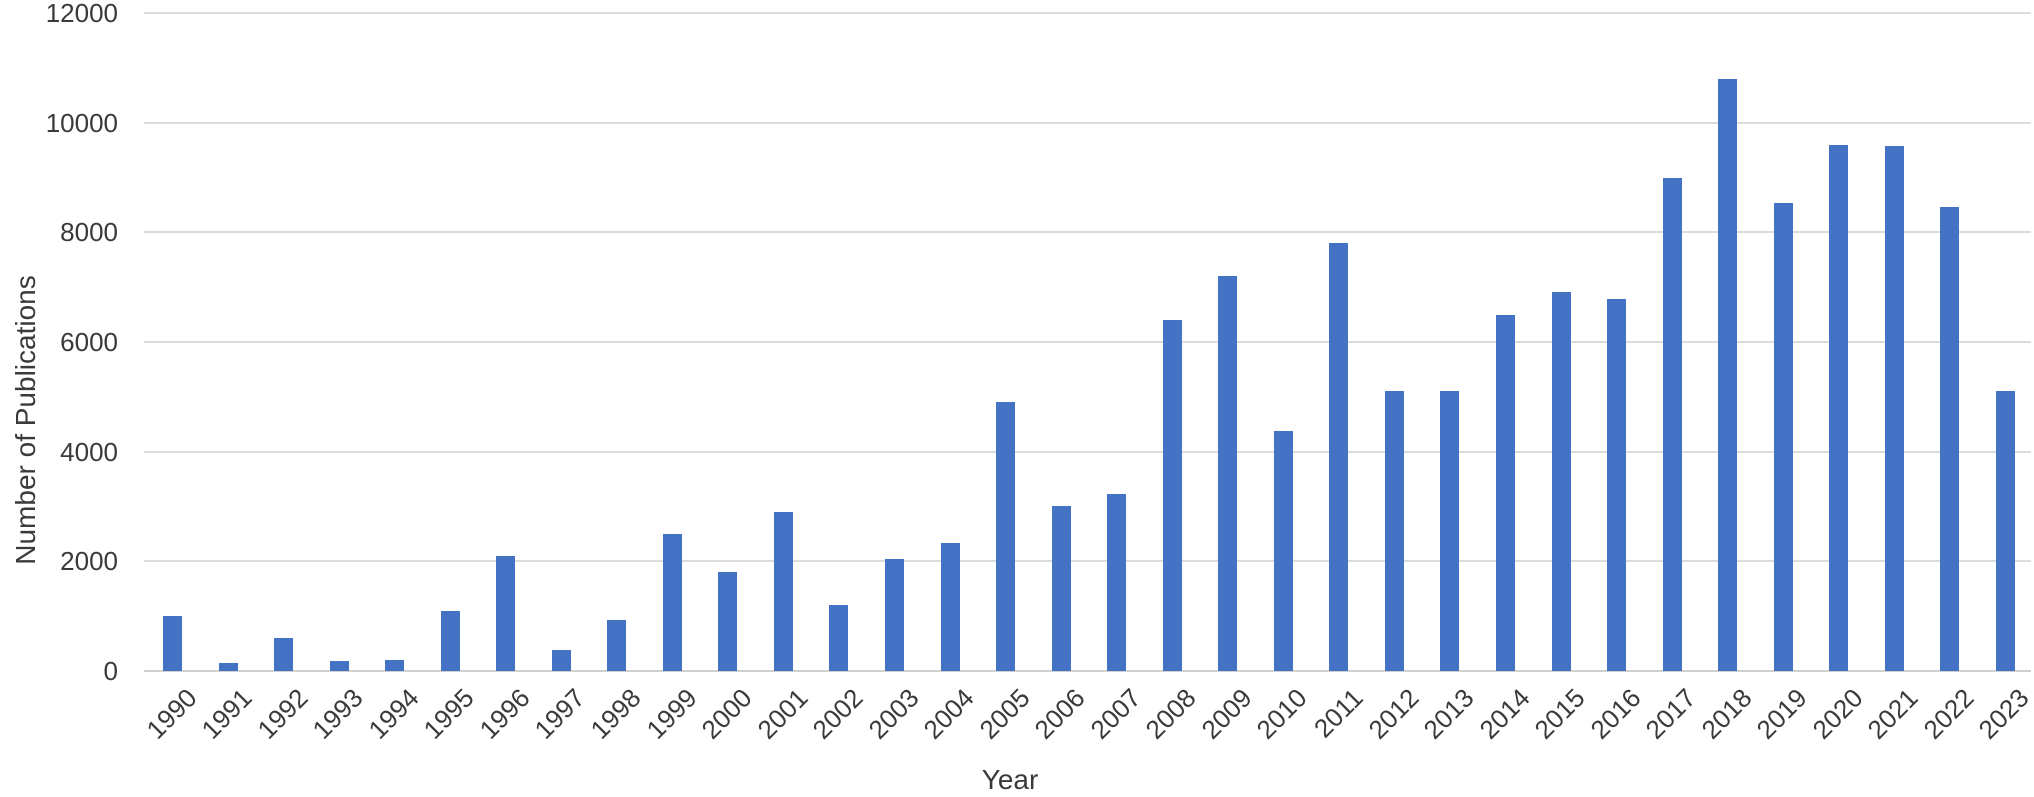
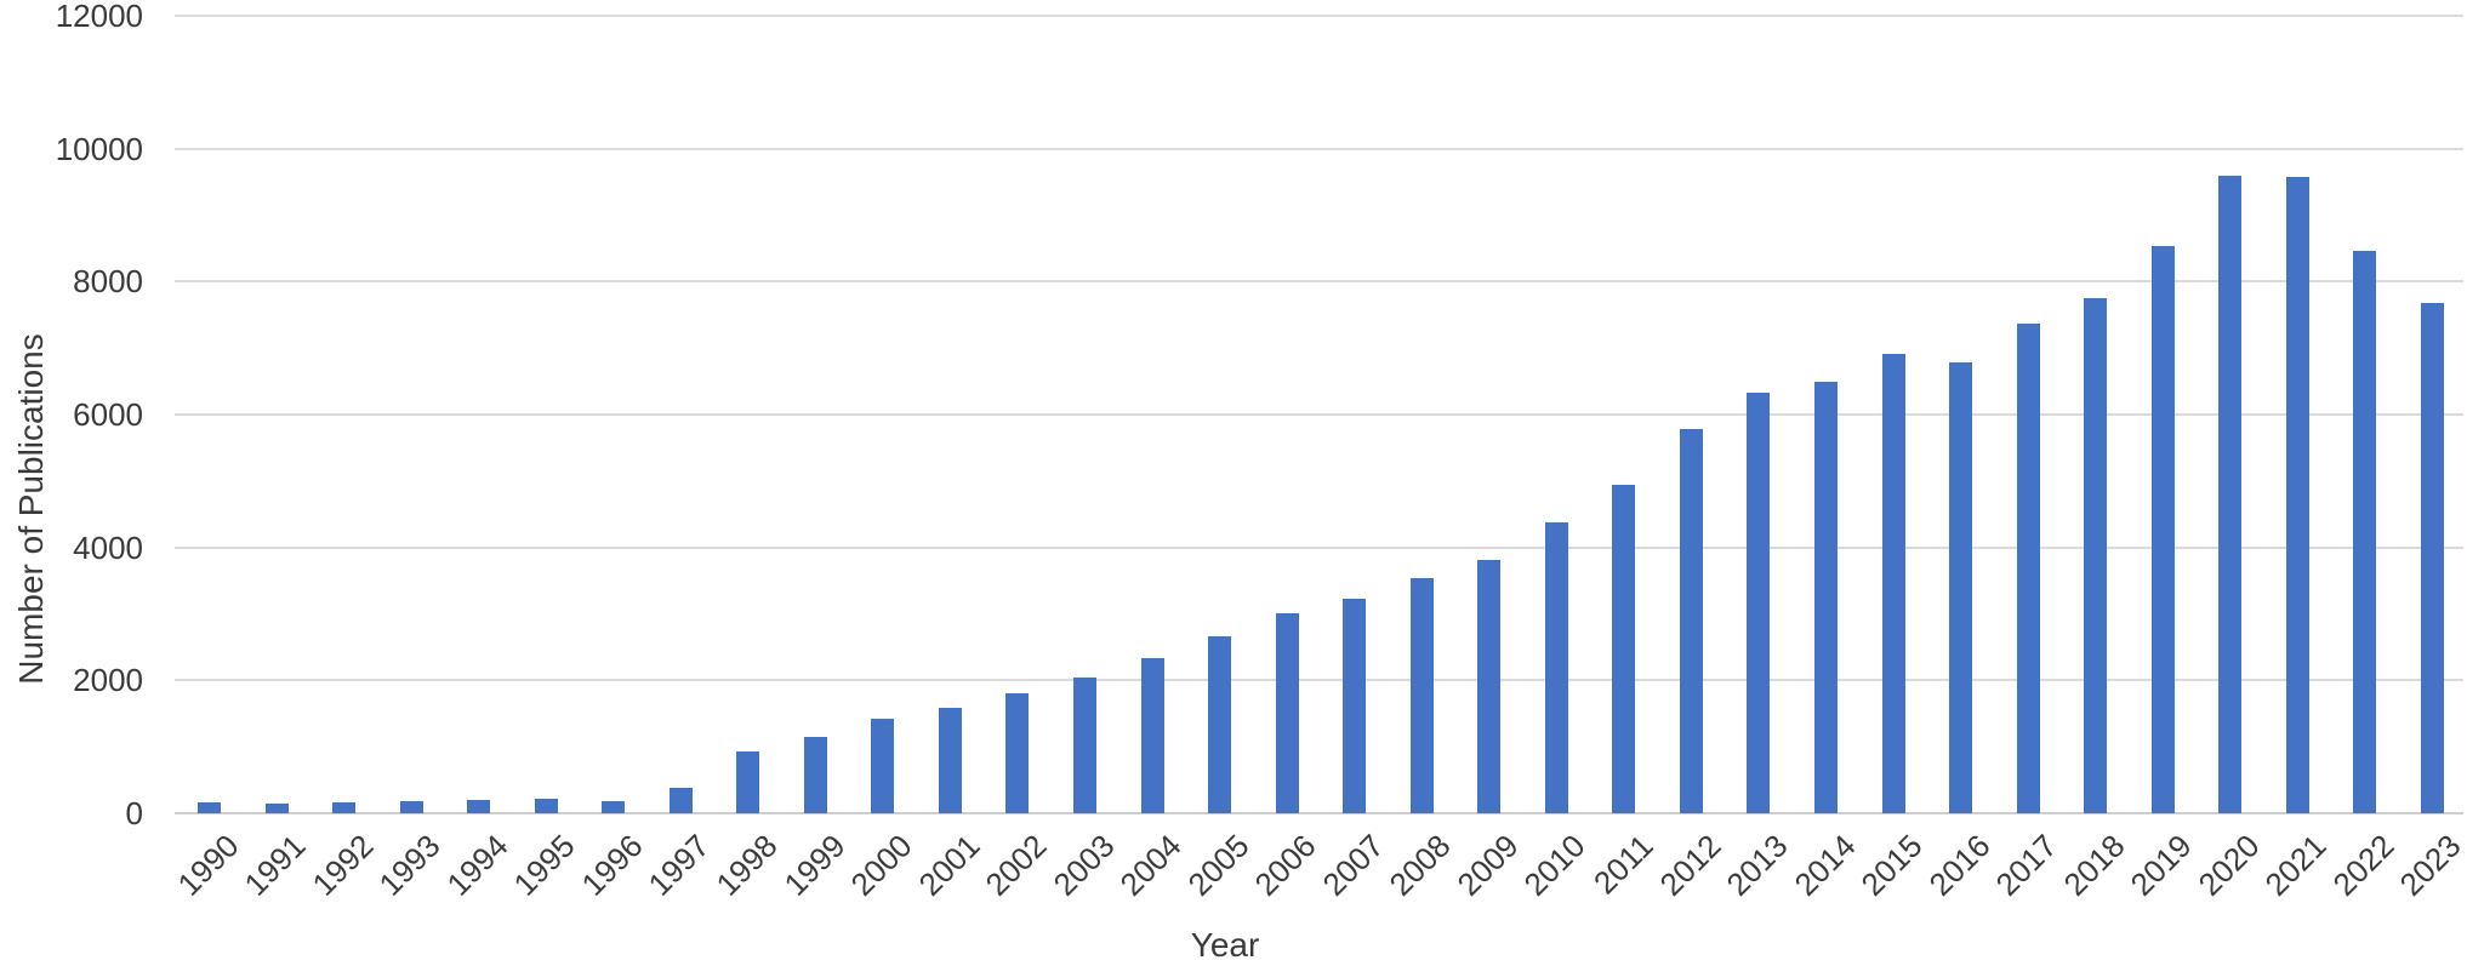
1990: 1000 -> 200
1992: 600 -> 200
1995: 1100 -> 200
1996: 2100 -> 200
1999: 2500 -> 1100
2000: 1800 -> 1400
2001: 2900 -> 1600
2002: 1200 -> 1800
2005: 4900 -> 2700
2008: 6400 -> 3500
2009: 7200 -> 3800
2011: 7800 -> 4900
2012: 5100 -> 5800
2013: 5100 -> 6300
2017: 9000 -> 7400
2018: 10800 -> 7800
2023: 5100 -> 7700
